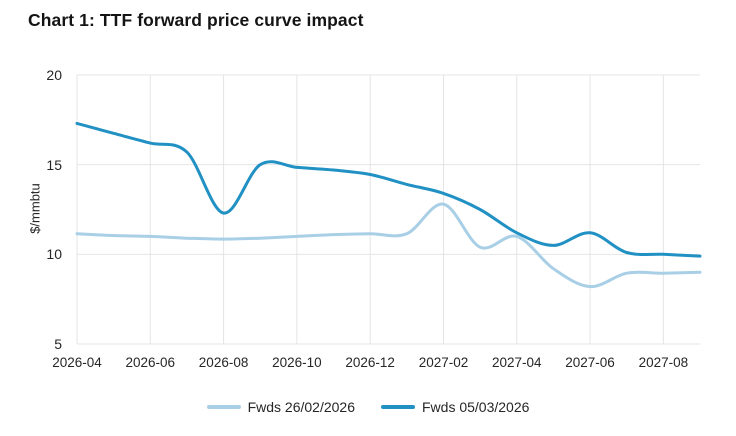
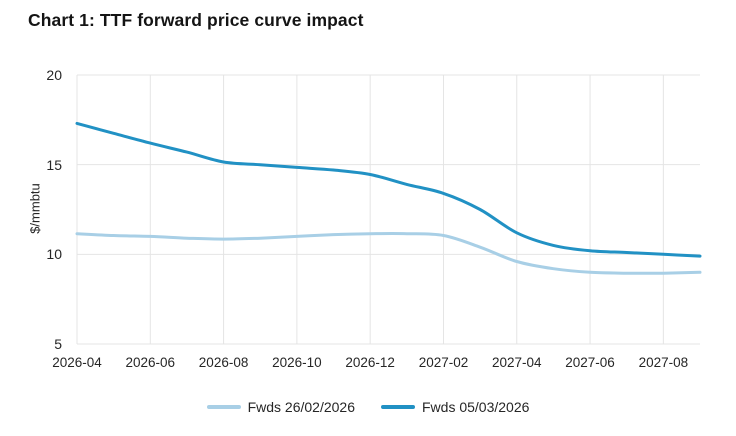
Fwds 05/03/2026/2026-08: 12.3 -> 15.2
Fwds 26/02/2026/2027-02: 12.8 -> 11.1
Fwds 26/02/2026/2027-04: 11.0 -> 9.6
Fwds 26/02/2026/2027-06: 8.2 -> 9.0
Fwds 05/03/2026/2027-06: 11.2 -> 10.2
